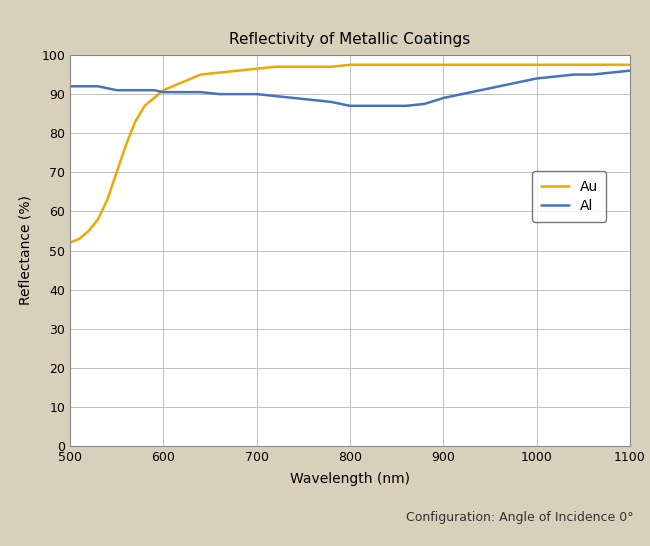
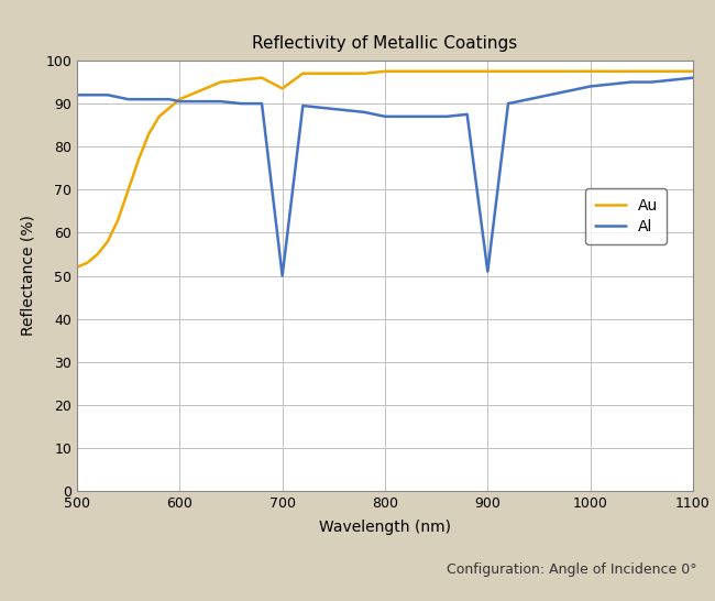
Au/700: 96.5 -> 93.5
Al/700: 90.0 -> 50.0
Al/900: 89.0 -> 51.0
